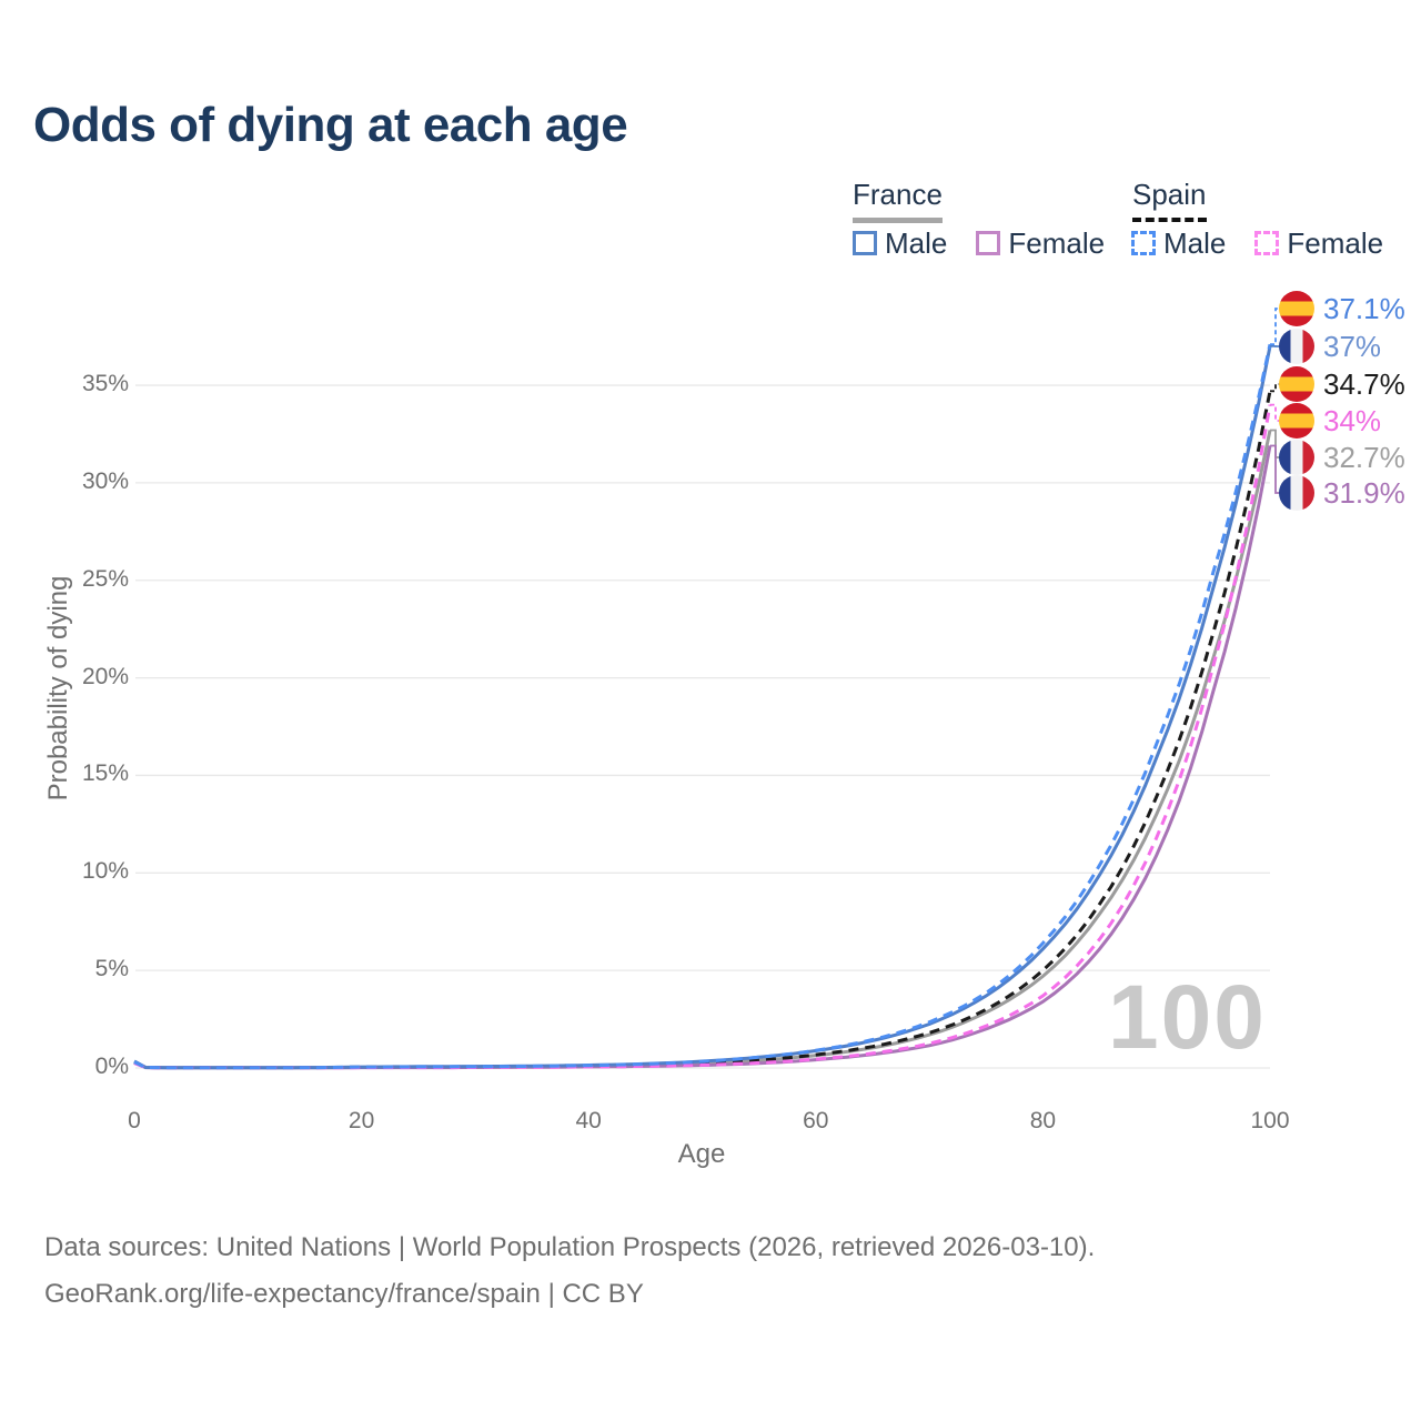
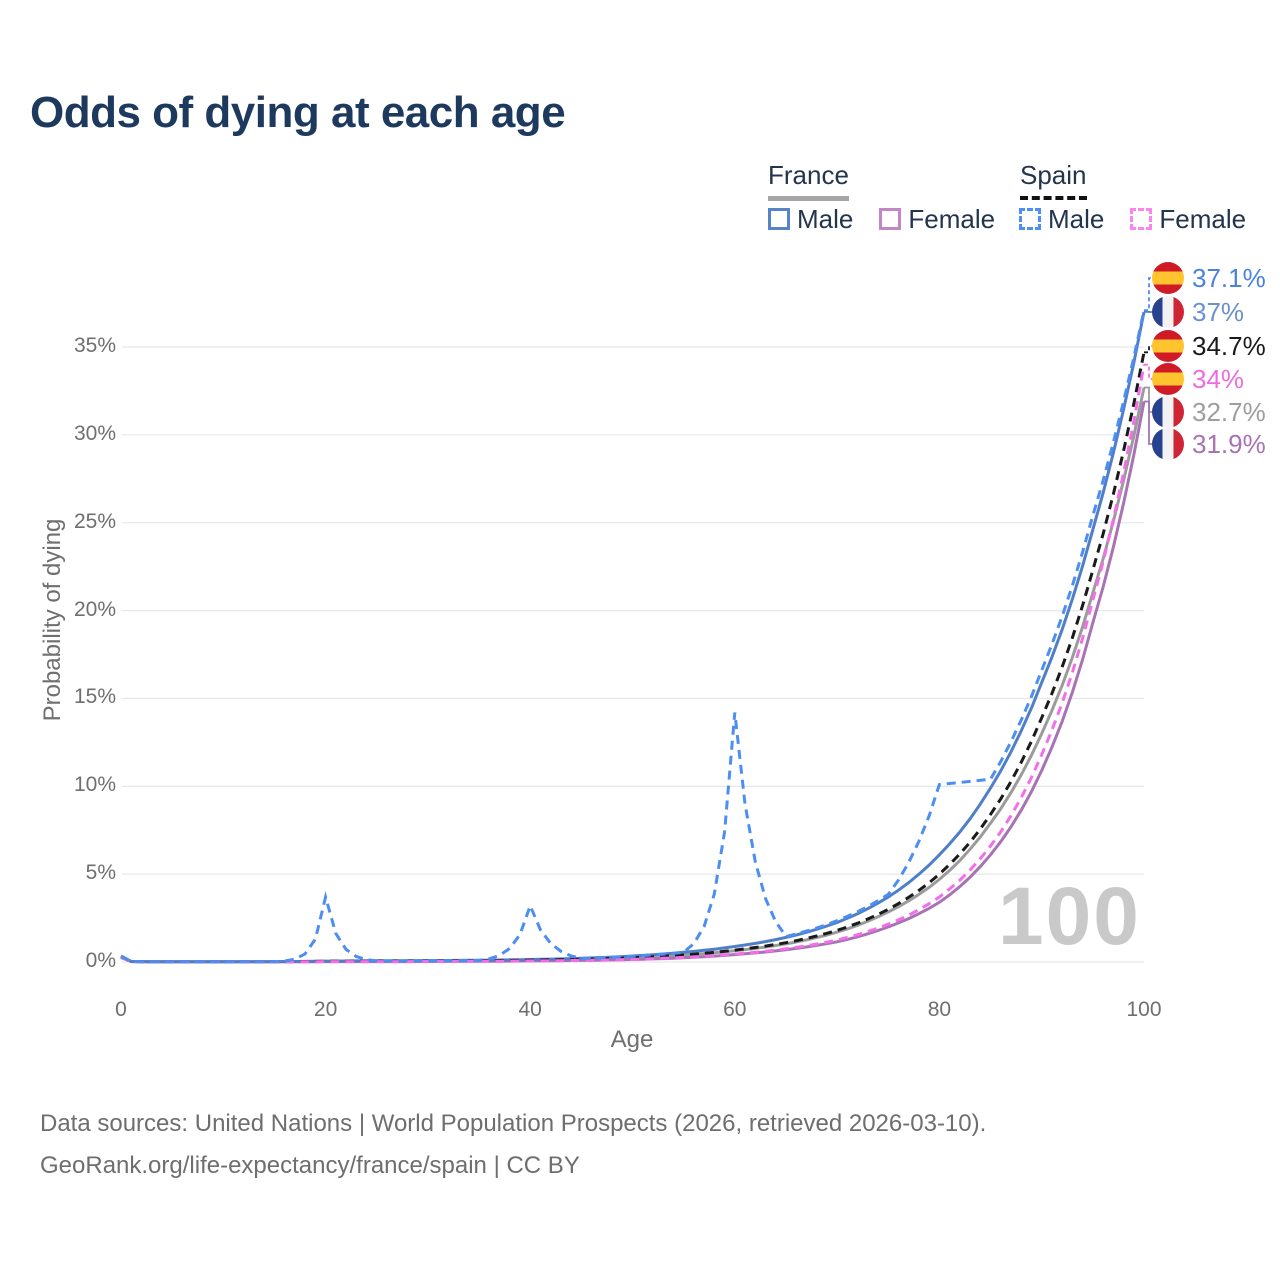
Spain Male/20: 0.1% -> 3.7%
Spain Male/40: 0.1% -> 3.2%
Spain Male/60: 0.9% -> 14.2%
Spain Male/80: 6.4% -> 10.1%
